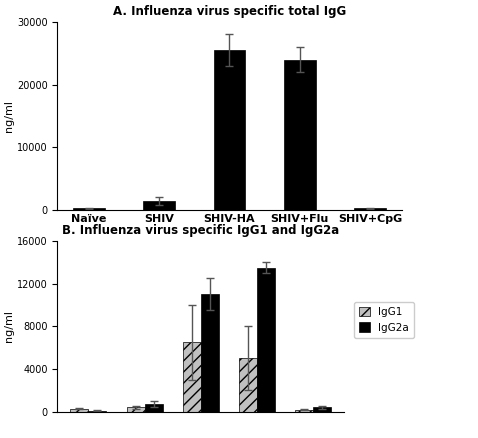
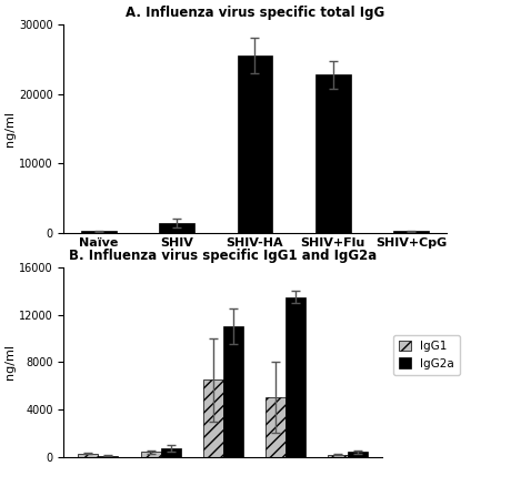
A. Influenza virus specific total IgG/SHIV+Flu: 24000 -> 22800
